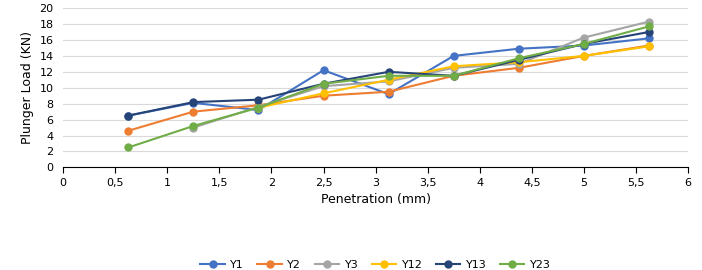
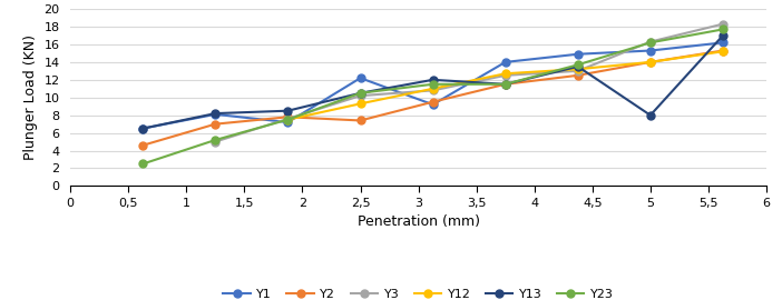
Y2/2,5: 9.0 -> 7.4
Y13/5: 15.5 -> 8.0
Y23/5: 15.5 -> 16.2
